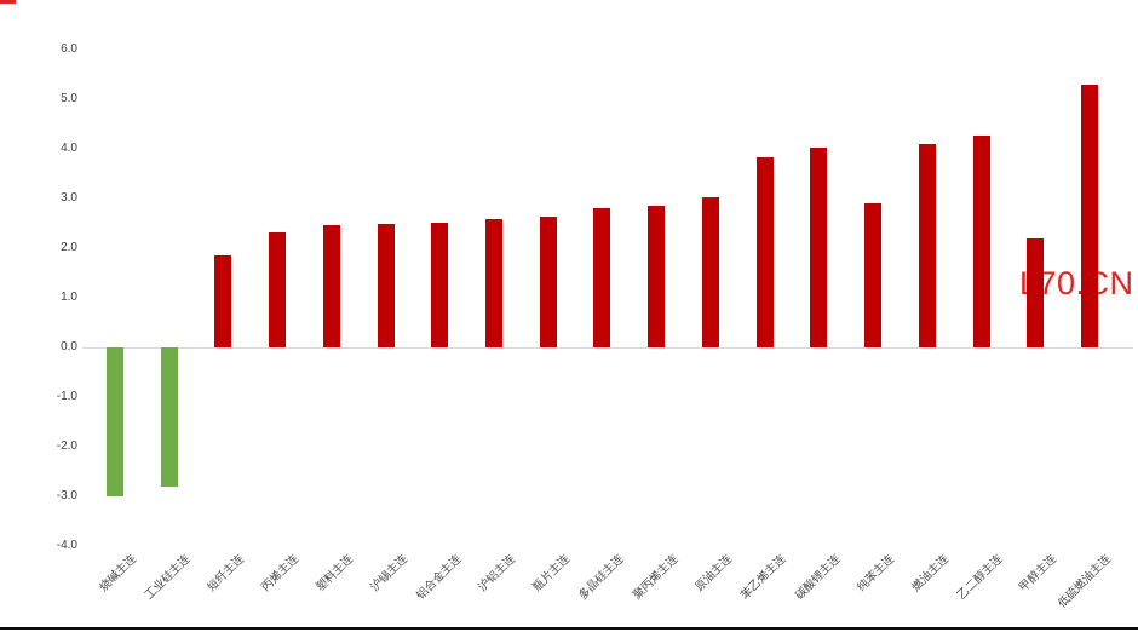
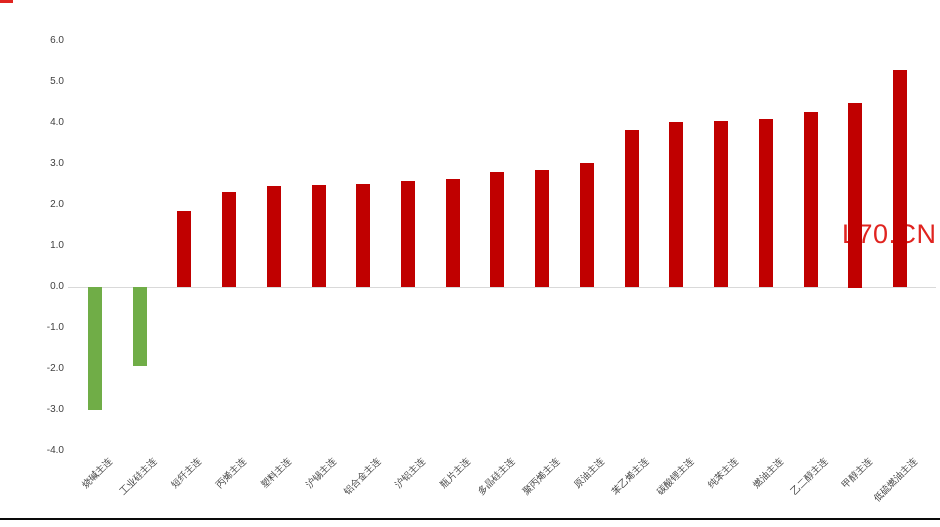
工业硅主连: -2.8 -> -1.9
纯苯主连: 2.9 -> 4.0
甲醇主连: 2.2 -> 4.5
